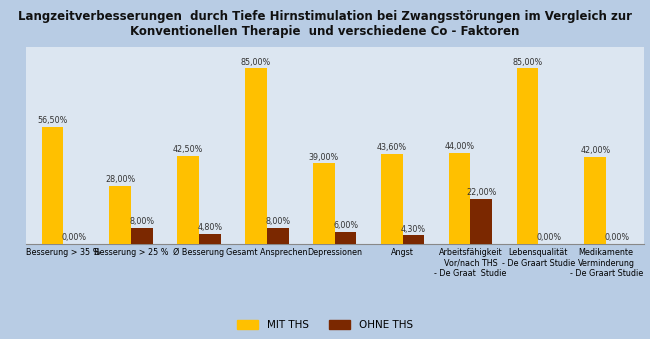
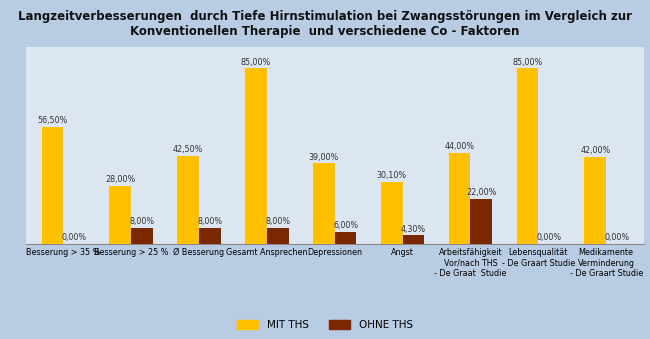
OHNE THS/Ø Besserung: 4,80% -> 8,00%
MIT THS/Angst: 43,60% -> 30,10%
